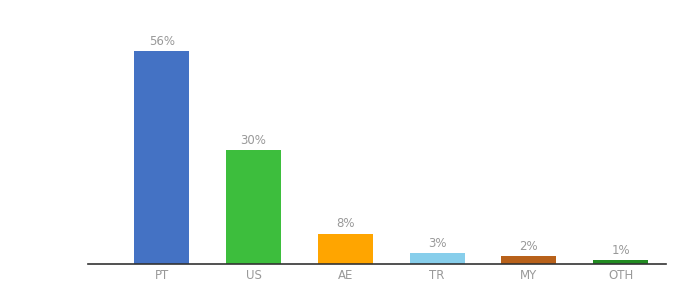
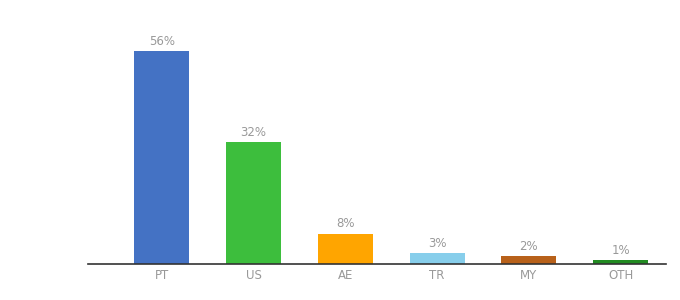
US: 30% -> 32%
